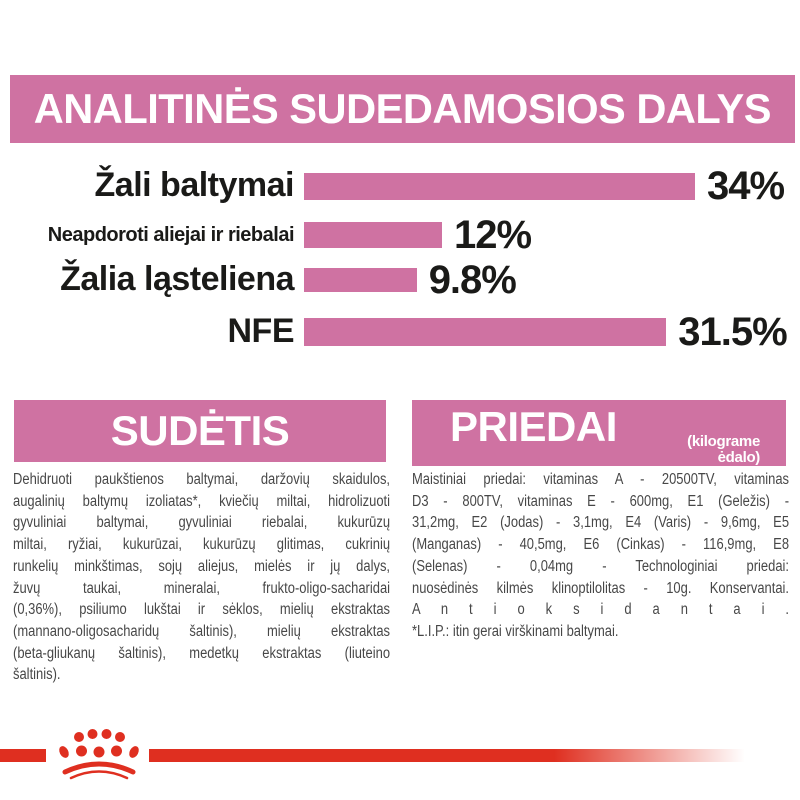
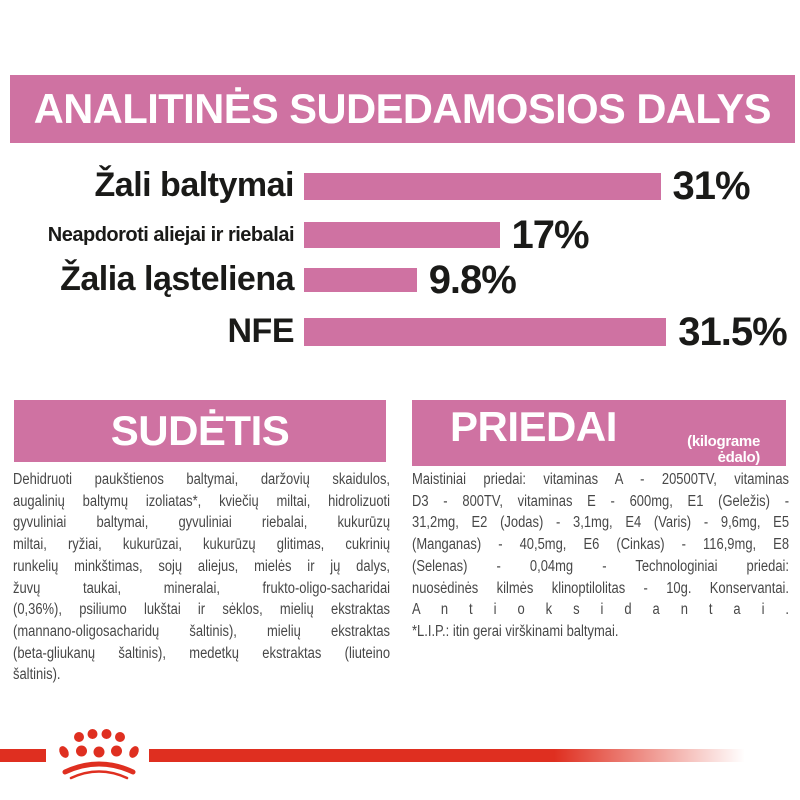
Žali baltymai: 34% -> 31%
Neapdoroti aliejai ir riebalai: 12% -> 17%
